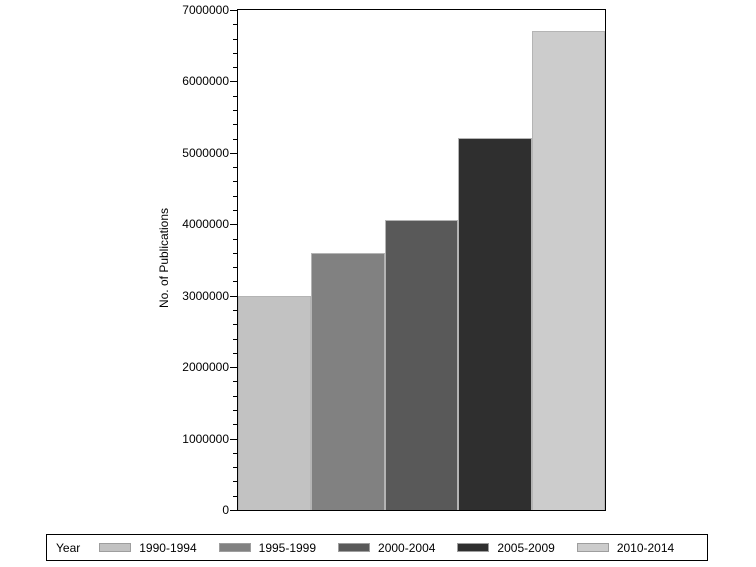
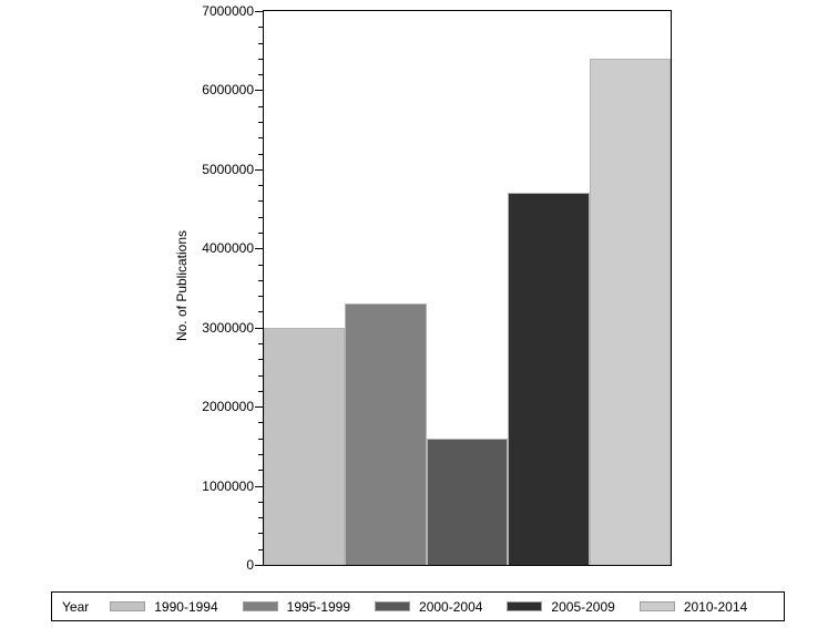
1995-1999: 3600000 -> 3300000
2000-2004: 4100000 -> 1600000
2005-2009: 5200000 -> 4700000
2010-2014: 6700000 -> 6400000
